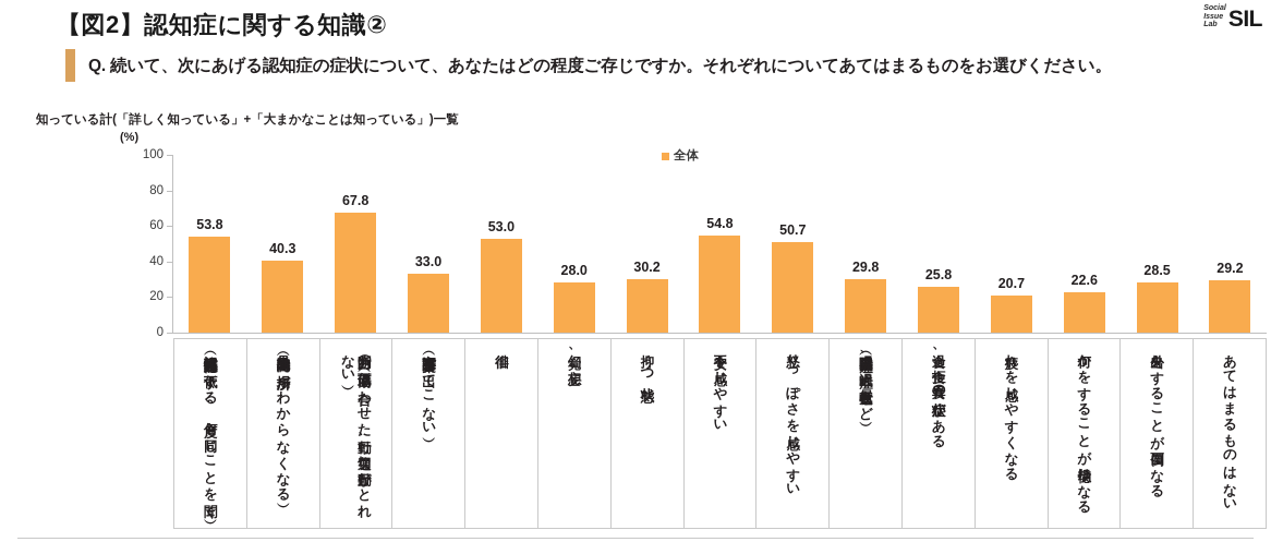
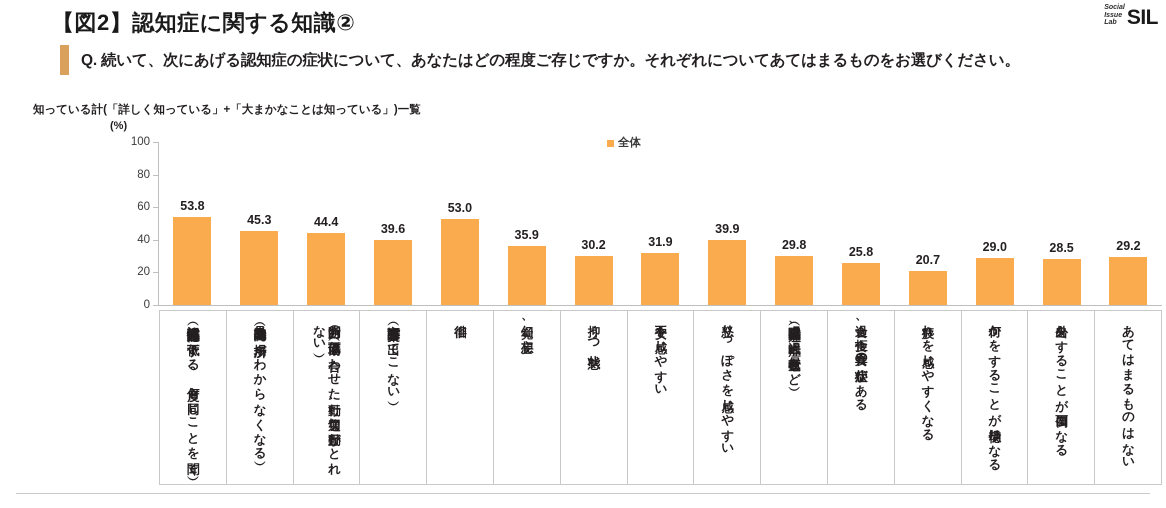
見当識障害（時間や場所がわからなくなる）: 40.3 -> 45.3
判断力の低下（場面に合わせた行動、適切な行動がとれない）: 67.8 -> 44.4
言語障害（言葉が出てこない）: 33.0 -> 39.6
幻覚、妄想: 28.0 -> 35.9
不安を感じやすい: 54.8 -> 31.9
怒りっぽさを感じやすい: 50.7 -> 39.9
何かをすることが億劫になる: 22.6 -> 29.0
